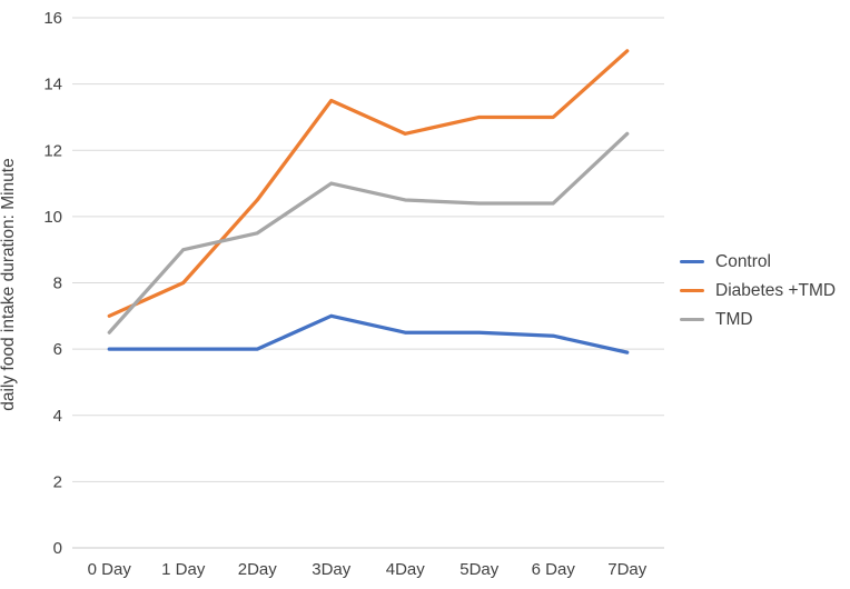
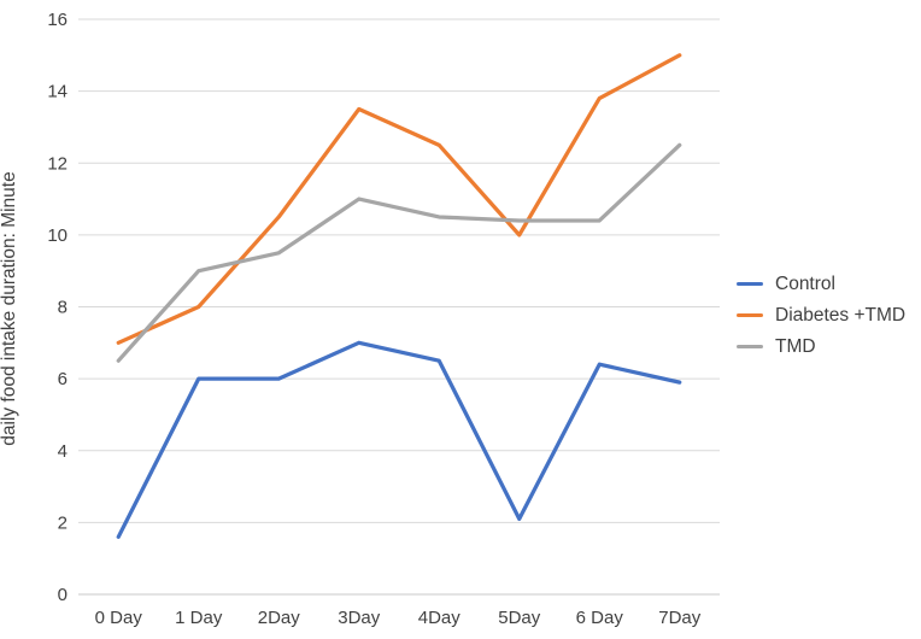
Control/0 Day: 6.0 -> 1.6
Control/5Day: 6.5 -> 2.1
Diabetes +TMD/5Day: 13.0 -> 10.0
Diabetes +TMD/6 Day: 13.0 -> 13.8
